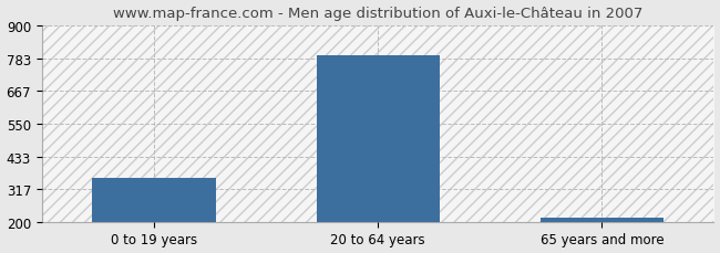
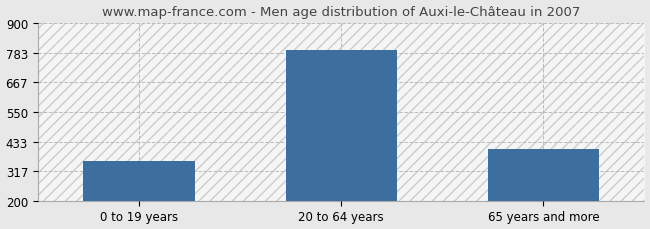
65 years and more: 215 -> 405
